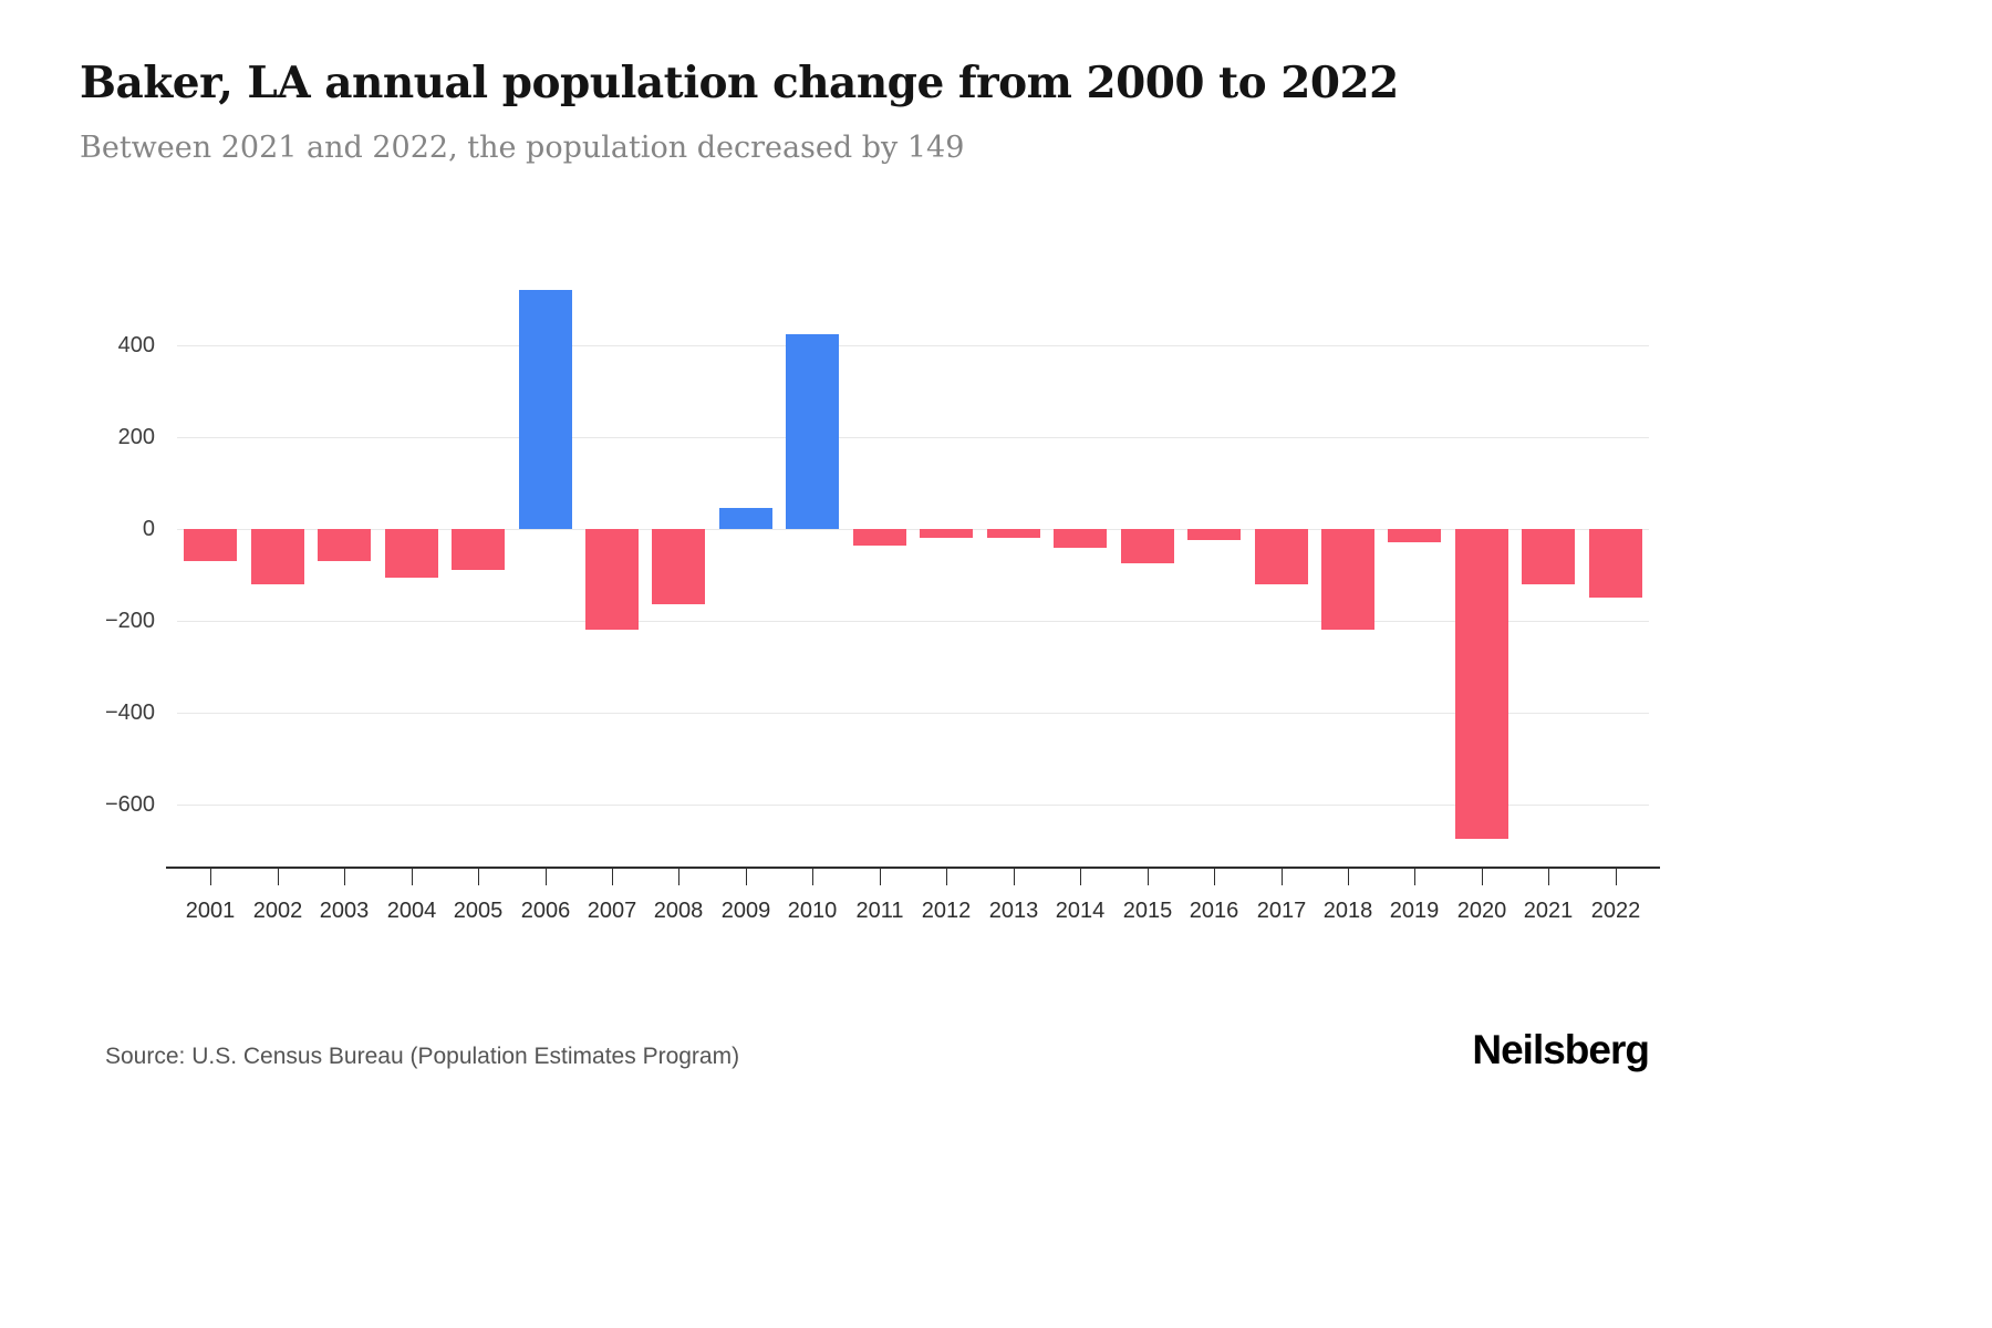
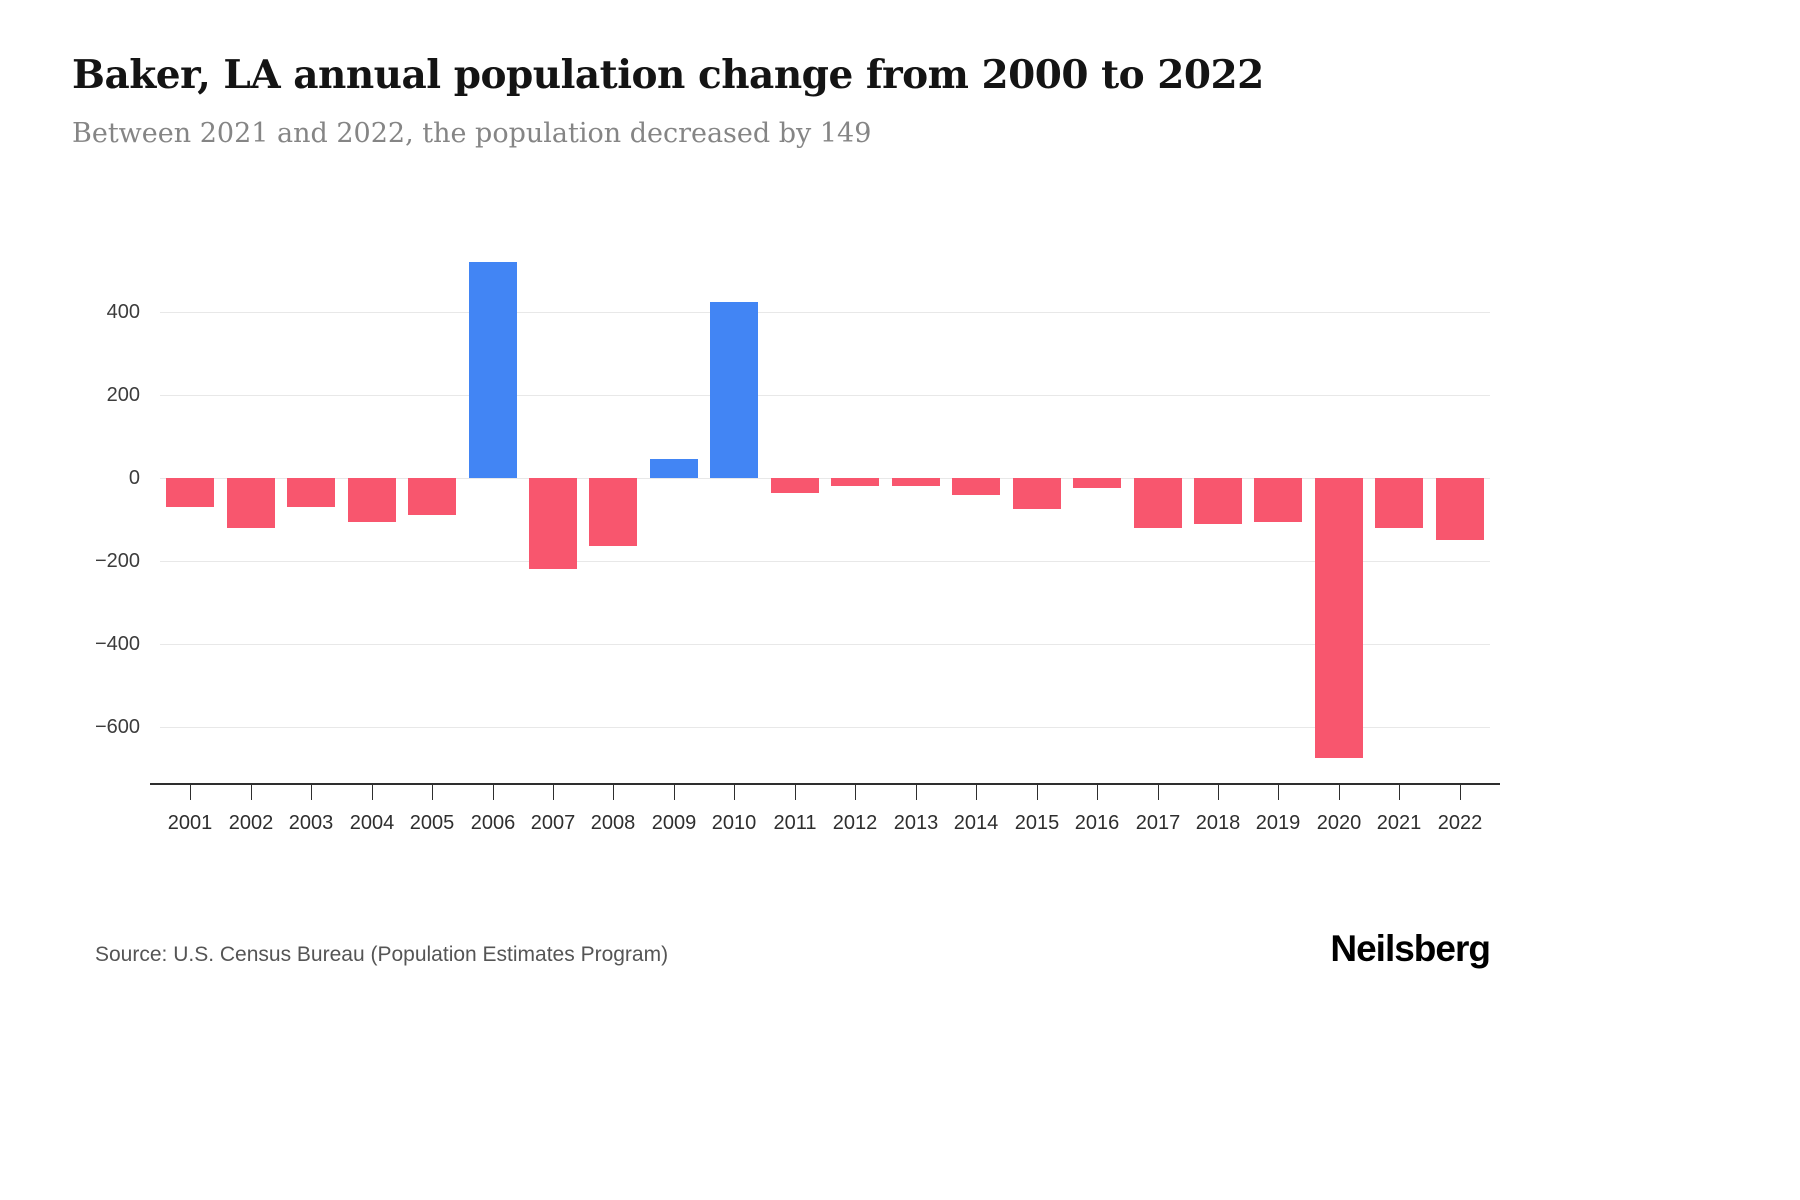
2018: -220 -> -110
2019: -30 -> -100
